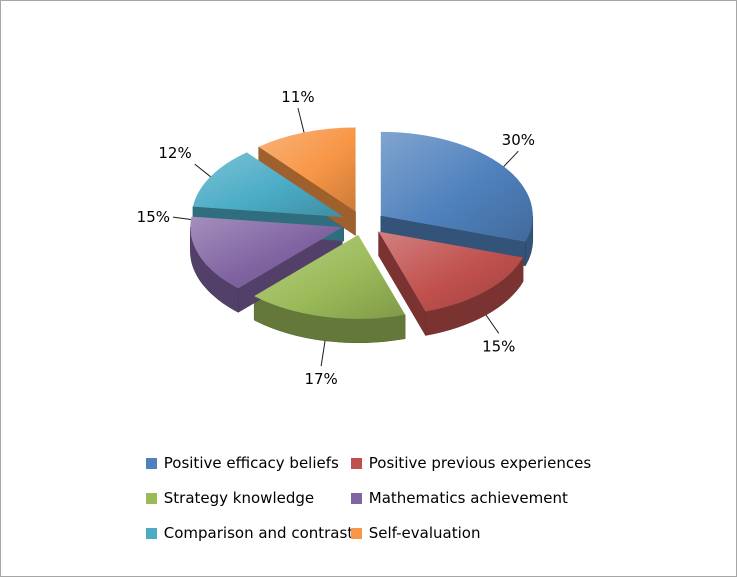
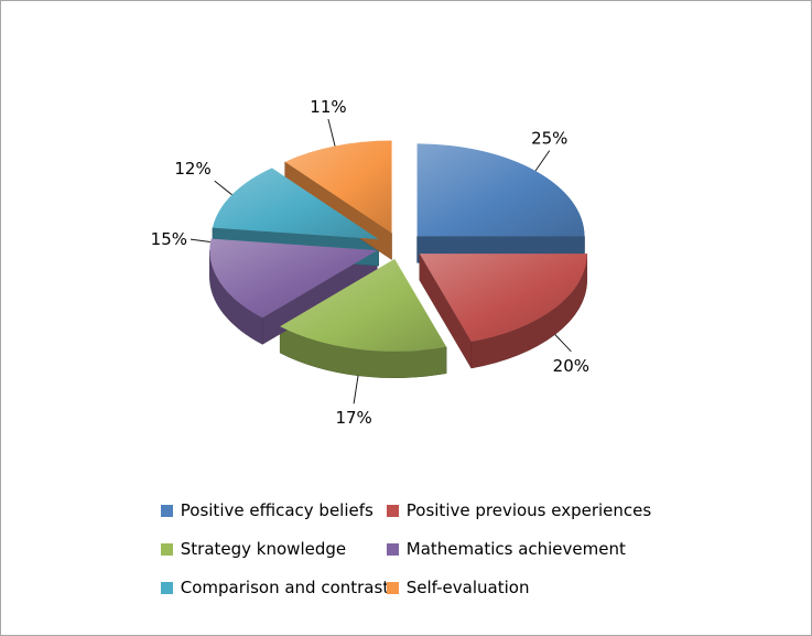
Positive efficacy beliefs: 30% -> 25%
Positive previous experiences: 15% -> 20%
